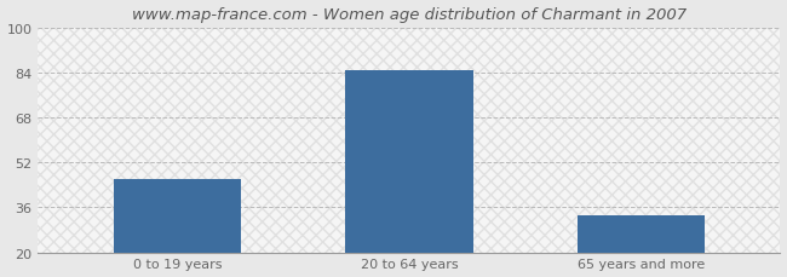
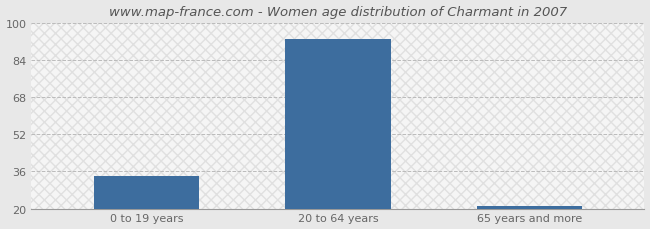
0 to 19 years: 46 -> 34
20 to 64 years: 85 -> 93
65 years and more: 33 -> 21
